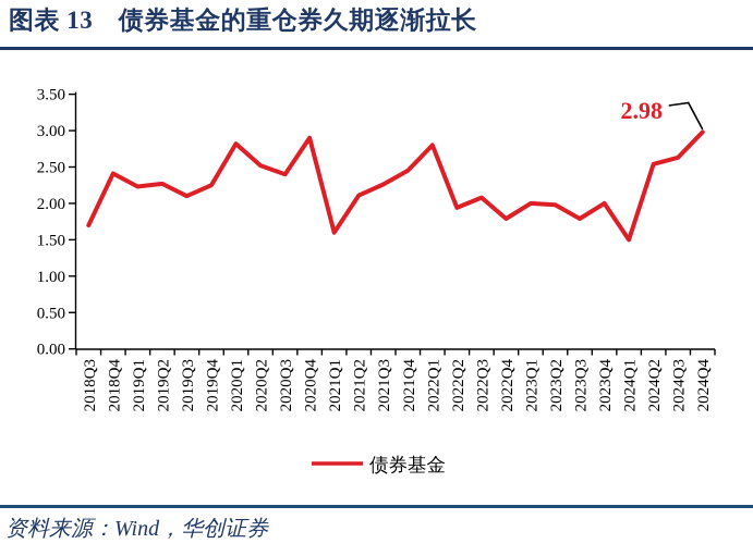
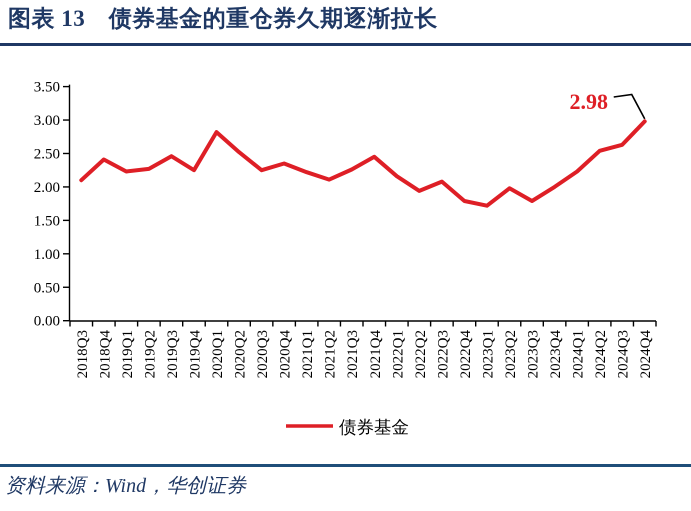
2018Q3: 1.7 -> 2.1
2019Q3: 2.1 -> 2.5
2020Q3: 2.4 -> 2.2
2020Q4: 2.9 -> 2.4
2021Q1: 1.6 -> 2.2
2022Q1: 2.8 -> 2.2
2023Q1: 2.0 -> 1.7
2024Q1: 1.5 -> 2.2
